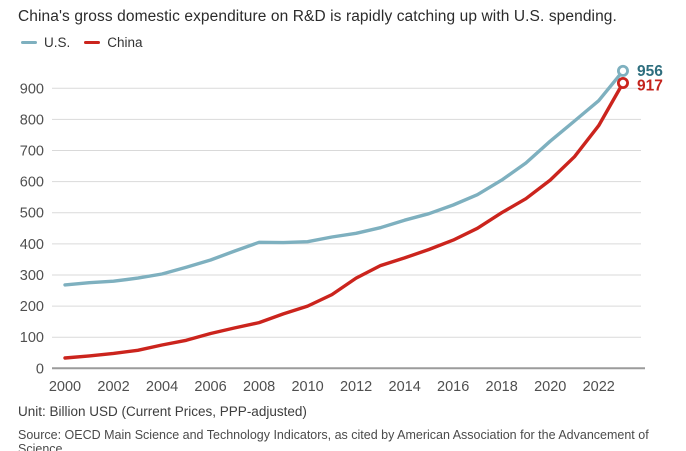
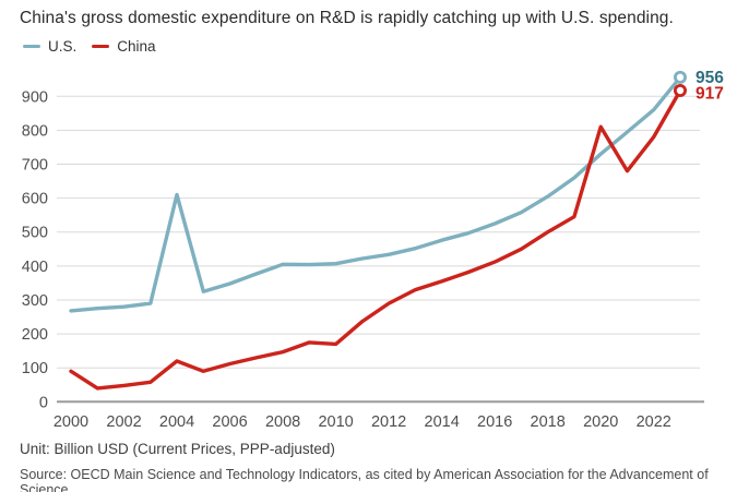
China/2000: 30 -> 90
U.S./2004: 300 -> 610
China/2004: 80 -> 120
China/2010: 200 -> 170
China/2020: 600 -> 810
